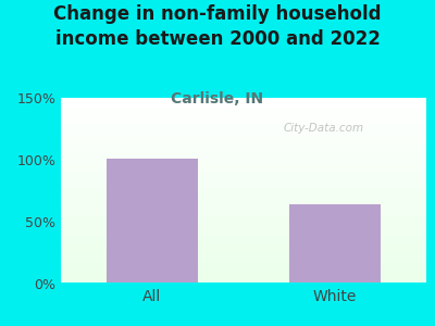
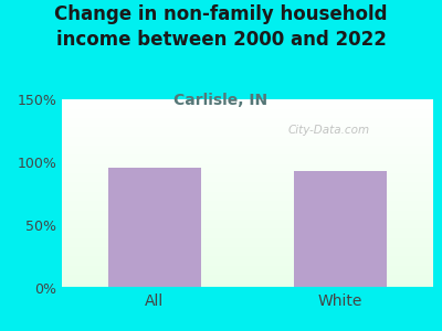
All: 101% -> 96%
White: 64% -> 93%
